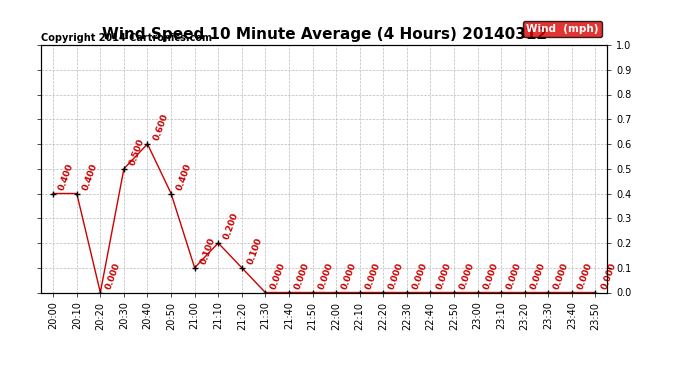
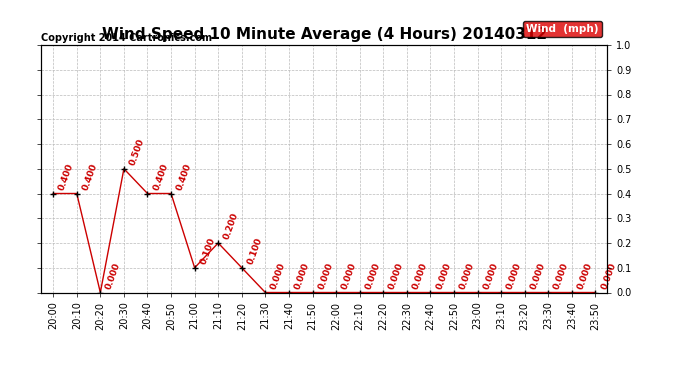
20:40: 0.600 -> 0.400
